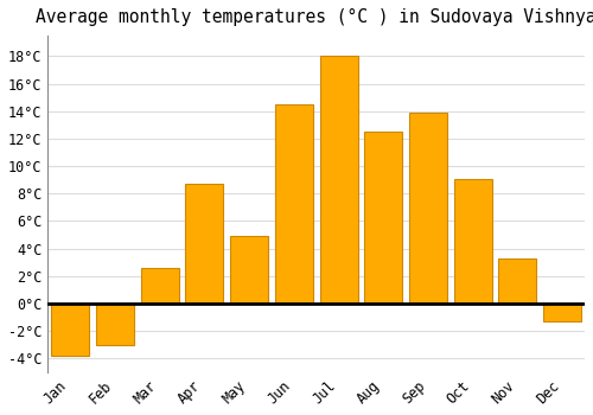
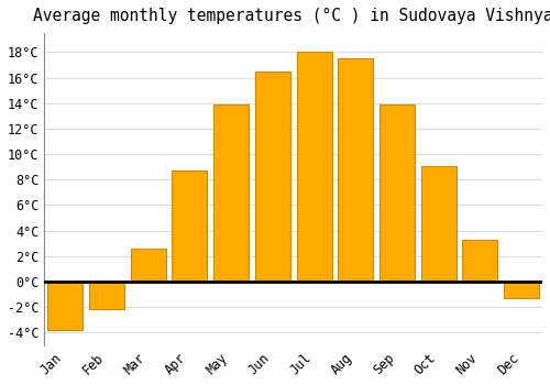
Feb: -3.0°C -> -2.2°C
May: 4.9°C -> 13.9°C
Jun: 14.5°C -> 16.5°C
Aug: 12.5°C -> 17.5°C
